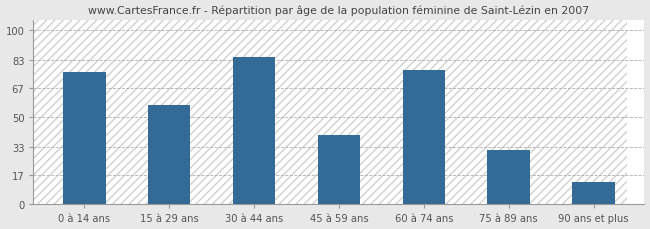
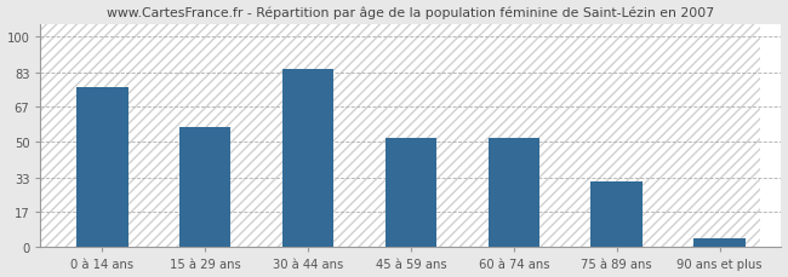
45 à 59 ans: 40 -> 52
60 à 74 ans: 77 -> 52
90 ans et plus: 13 -> 4
